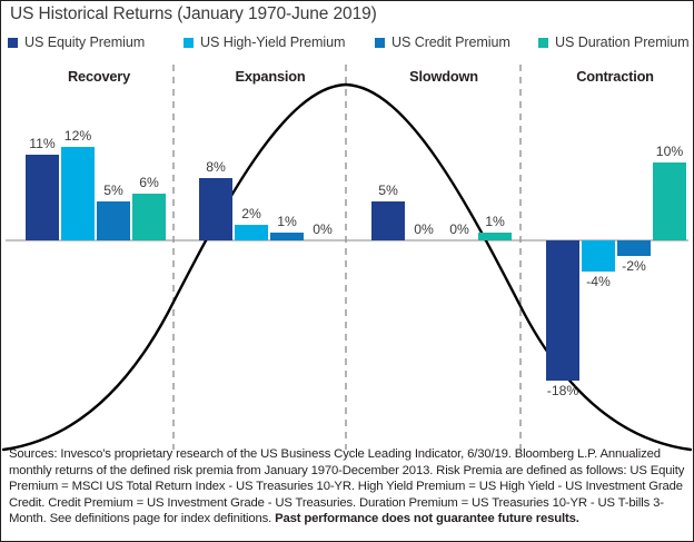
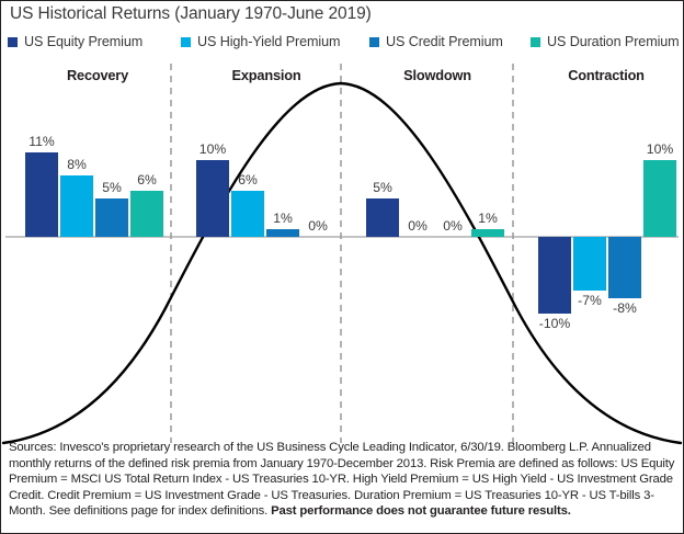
US High-Yield Premium/Recovery: 12% -> 8%
US Equity Premium/Expansion: 8% -> 10%
US High-Yield Premium/Expansion: 2% -> 6%
US Equity Premium/Contraction: -18% -> -10%
US High-Yield Premium/Contraction: -4% -> -7%
US Credit Premium/Contraction: -2% -> -8%
